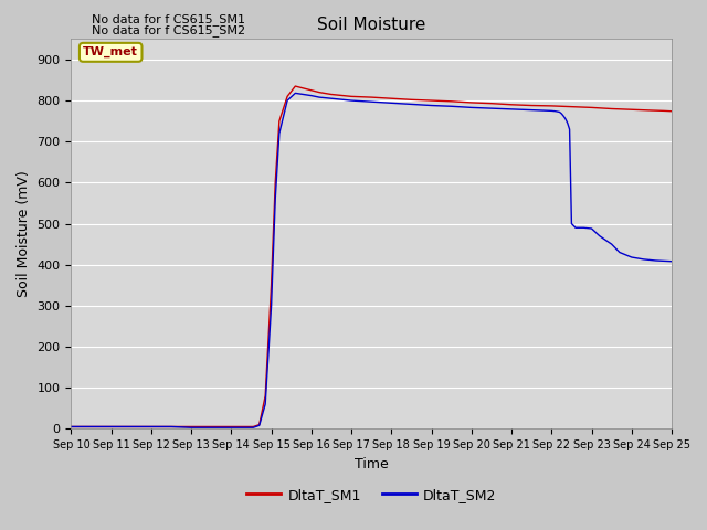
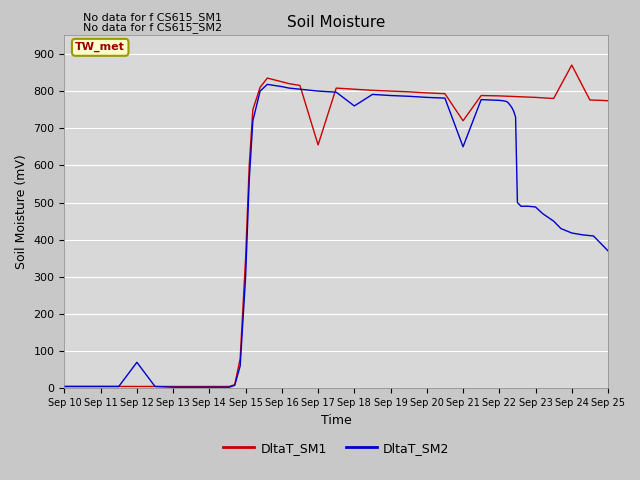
DltaT_SM2/Sep 12: 5 -> 70
DltaT_SM1/Sep 17: 810 -> 655
DltaT_SM2/Sep 18: 794 -> 760
DltaT_SM1/Sep 21: 790 -> 720
DltaT_SM2/Sep 21: 779 -> 650
DltaT_SM1/Sep 24: 778 -> 870
DltaT_SM2/Sep 25: 408 -> 370
